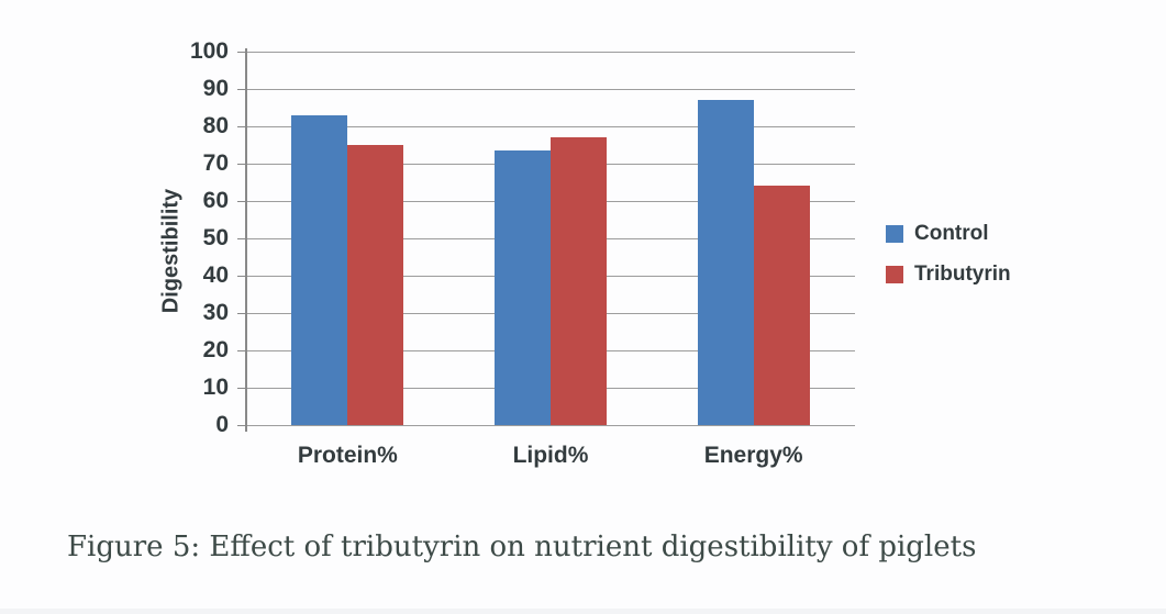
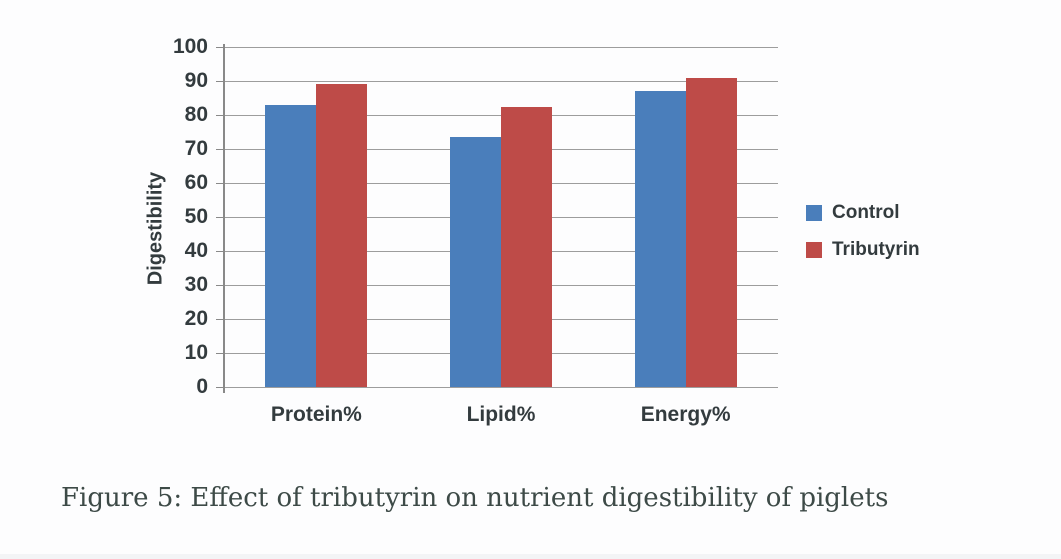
Tributyrin/Protein%: 75 -> 89
Tributyrin/Lipid%: 77 -> 82
Tributyrin/Energy%: 64 -> 91
